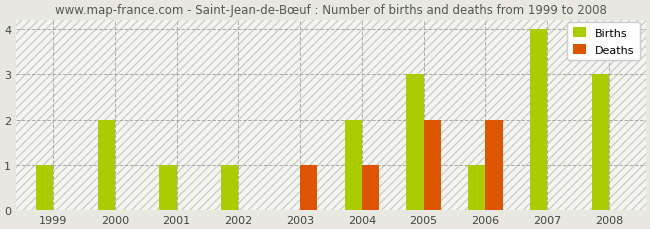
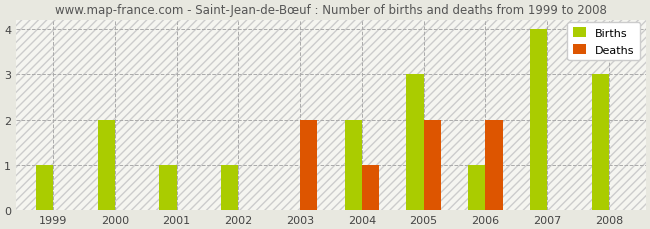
Deaths/2003: 1 -> 2
